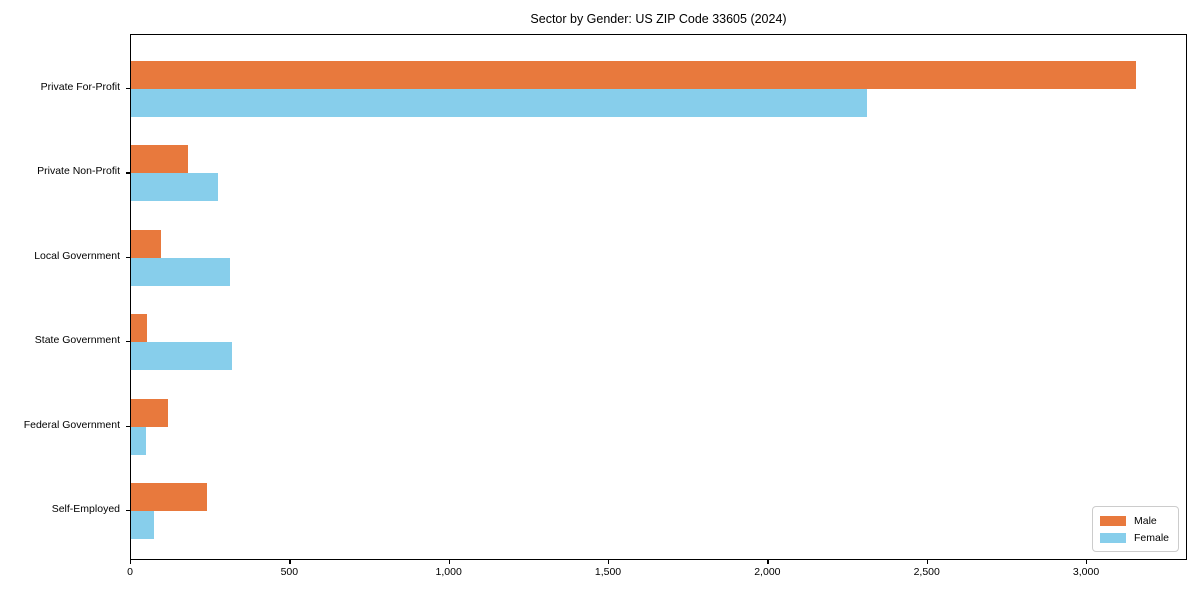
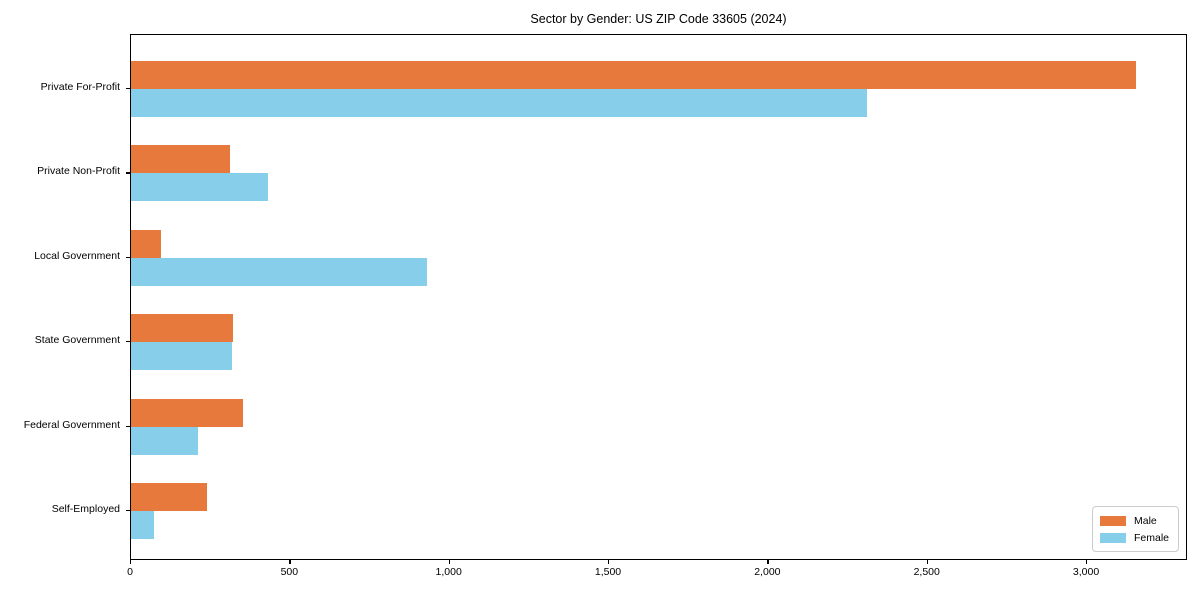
Male/Private Non-Profit: 180 -> 310
Female/Private Non-Profit: 270 -> 430
Female/Local Government: 310 -> 930
Male/State Government: 50 -> 320
Male/Federal Government: 120 -> 350
Female/Federal Government: 50 -> 210
